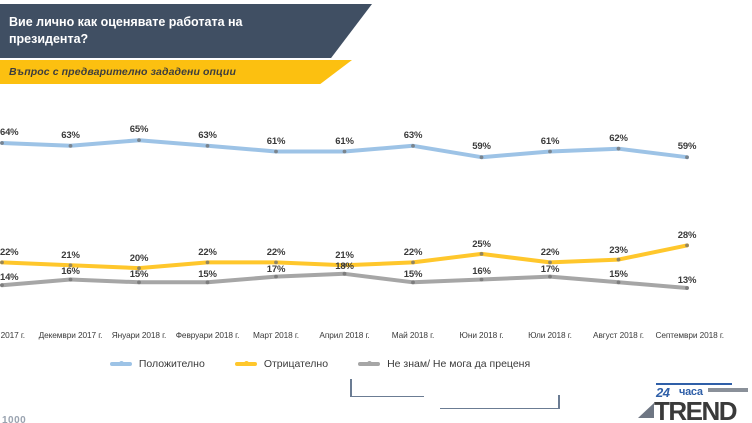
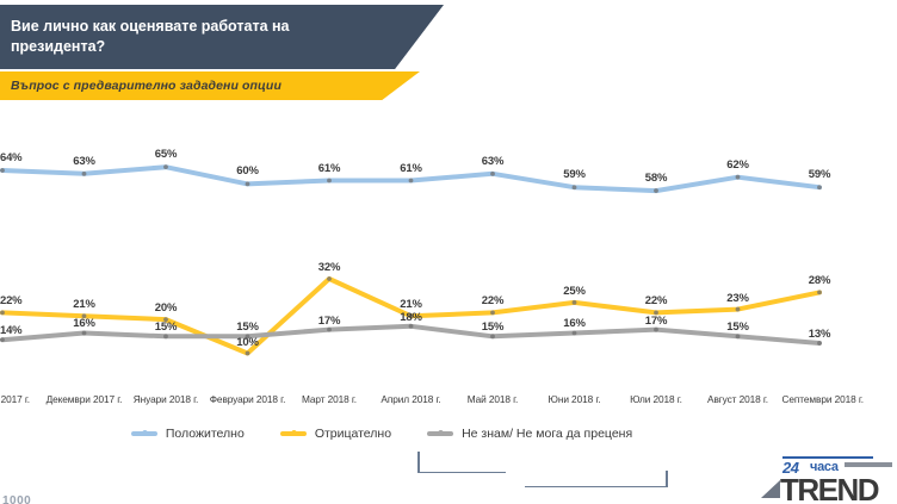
Положително/Февруари 2018 г.: 63% -> 60%
Отрицателно/Февруари 2018 г.: 22% -> 10%
Отрицателно/Март 2018 г.: 22% -> 32%
Положително/Юли 2018 г.: 61% -> 58%
